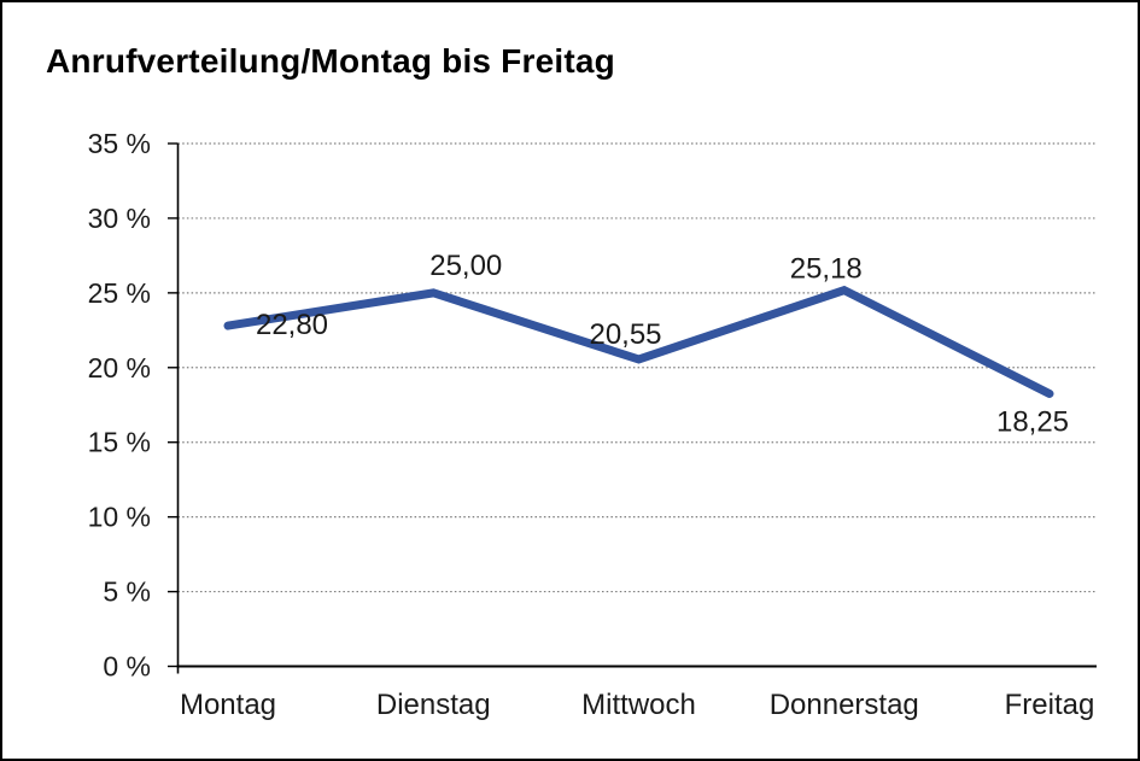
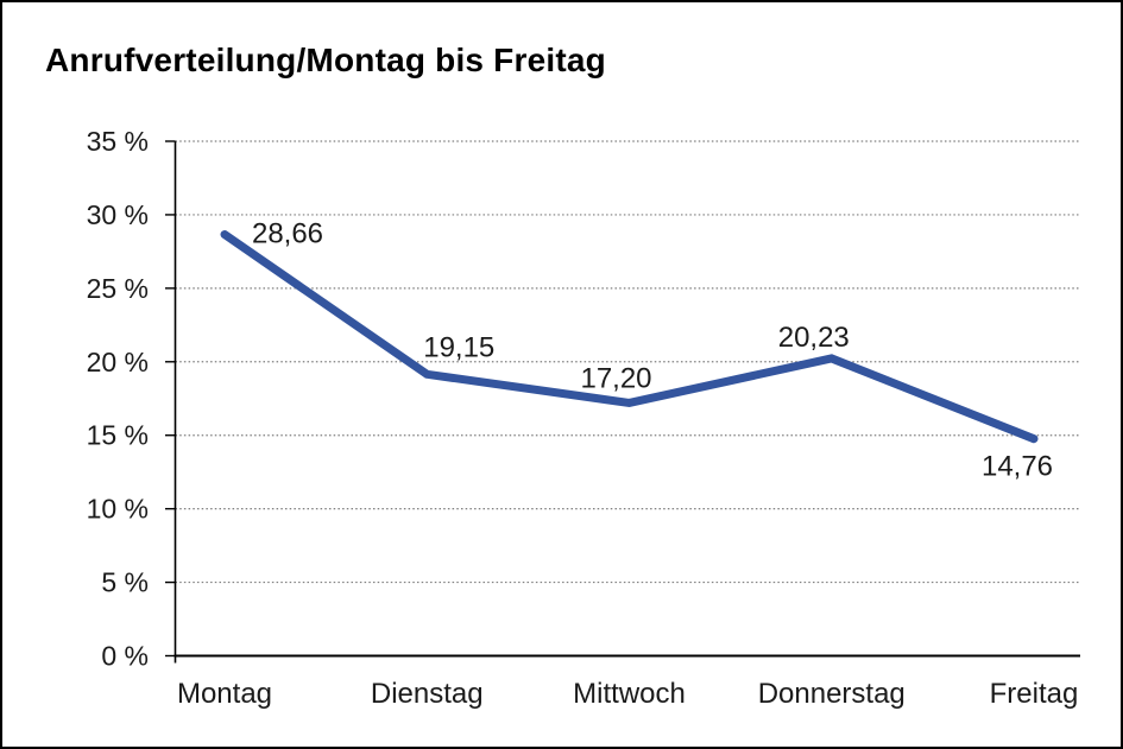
Montag: 22,80 -> 28,66
Dienstag: 25,00 -> 19,15
Mittwoch: 20,55 -> 17,20
Donnerstag: 25,18 -> 20,23
Freitag: 18,25 -> 14,76
